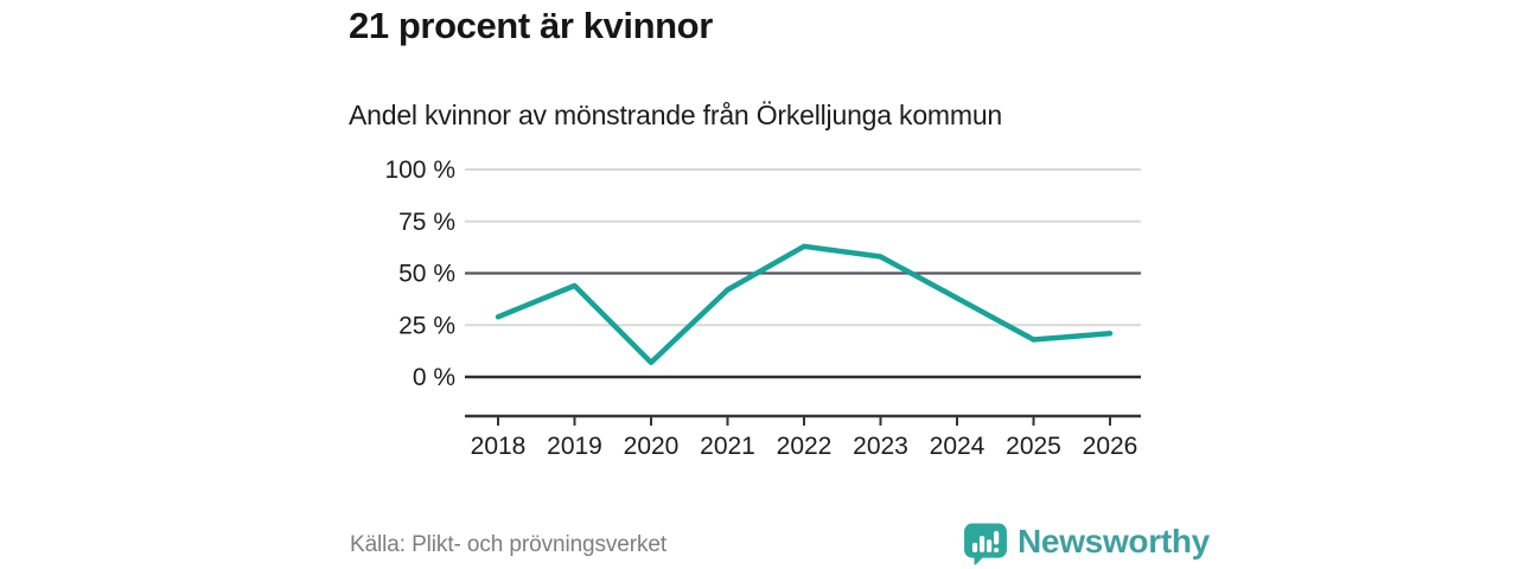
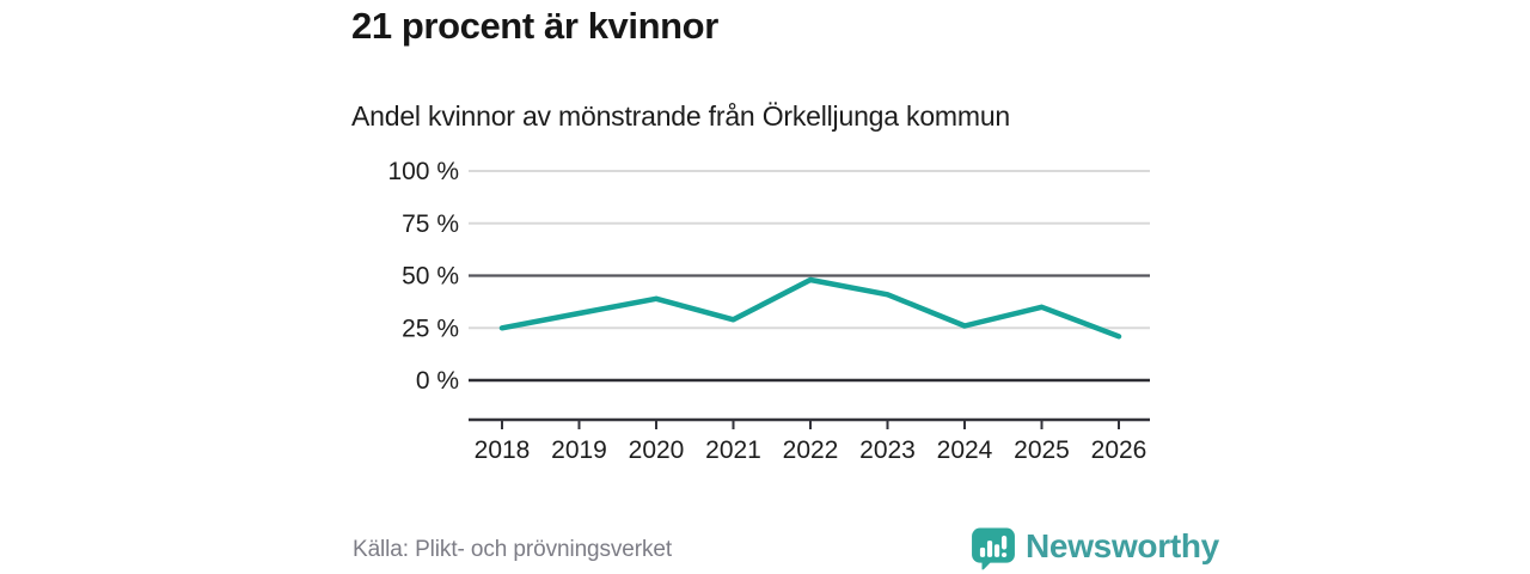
2018: 29% -> 25%
2019: 44% -> 32%
2020: 7% -> 39%
2021: 42% -> 29%
2022: 63% -> 48%
2023: 58% -> 41%
2024: 38% -> 26%
2025: 18% -> 35%
